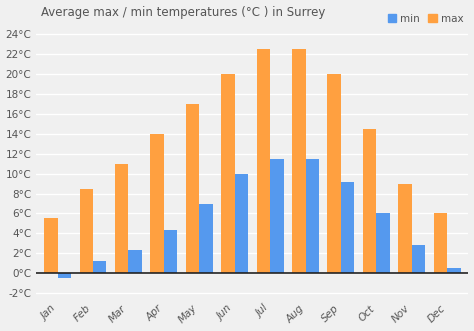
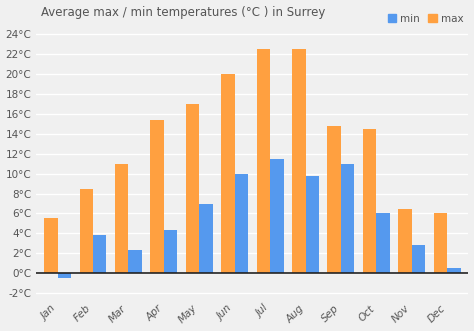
min/Feb: 1.2°C -> 3.8°C
max/Apr: 14.0°C -> 15.4°C
min/Aug: 11.5°C -> 9.8°C
max/Sep: 20.0°C -> 14.8°C
min/Sep: 9.2°C -> 11.0°C
max/Nov: 9.0°C -> 6.4°C
